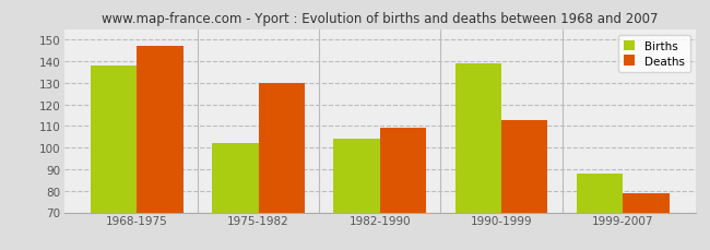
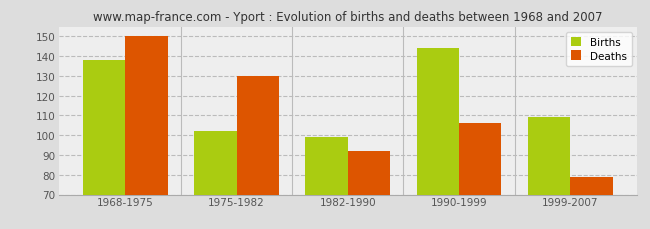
Deaths/1968-1975: 147 -> 150
Births/1982-1990: 104 -> 99
Deaths/1982-1990: 109 -> 92
Births/1990-1999: 139 -> 144
Deaths/1990-1999: 113 -> 106
Births/1999-2007: 88 -> 109
